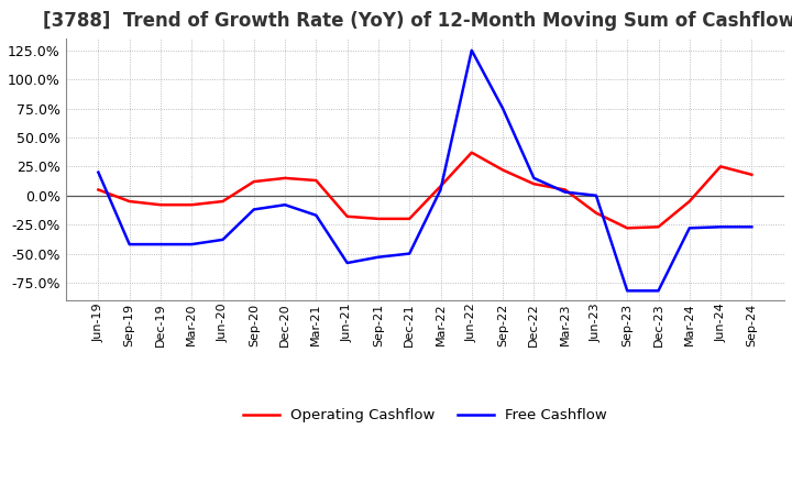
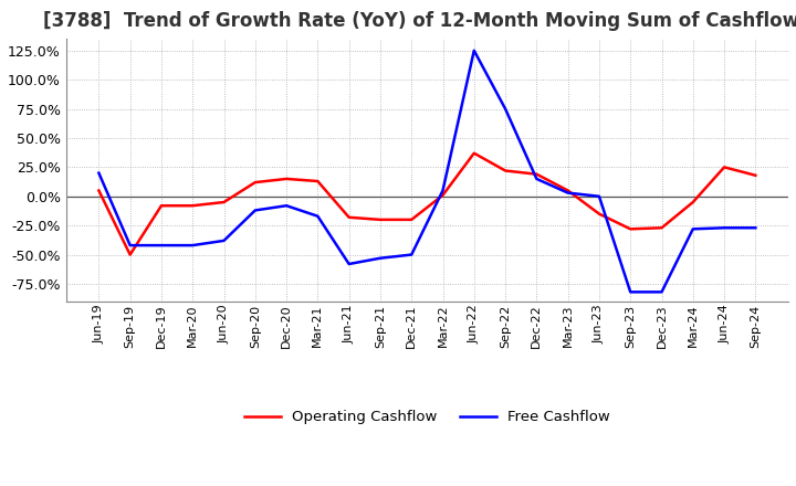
Operating Cashflow/Sep-19: -5% -> -50%
Operating Cashflow/Mar-22: 8% -> 1%
Operating Cashflow/Dec-22: 10% -> 19%
